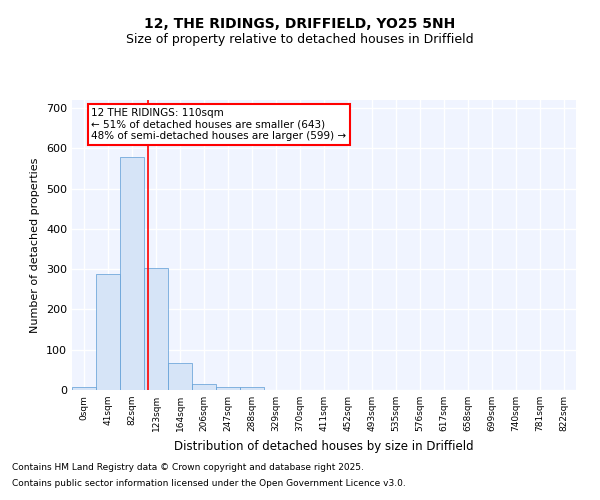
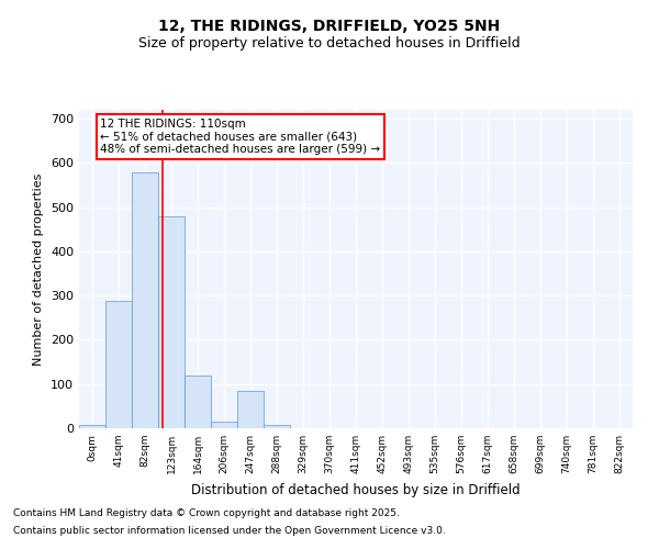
123sqm: 302 -> 480
164sqm: 68 -> 120
247sqm: 8 -> 85
